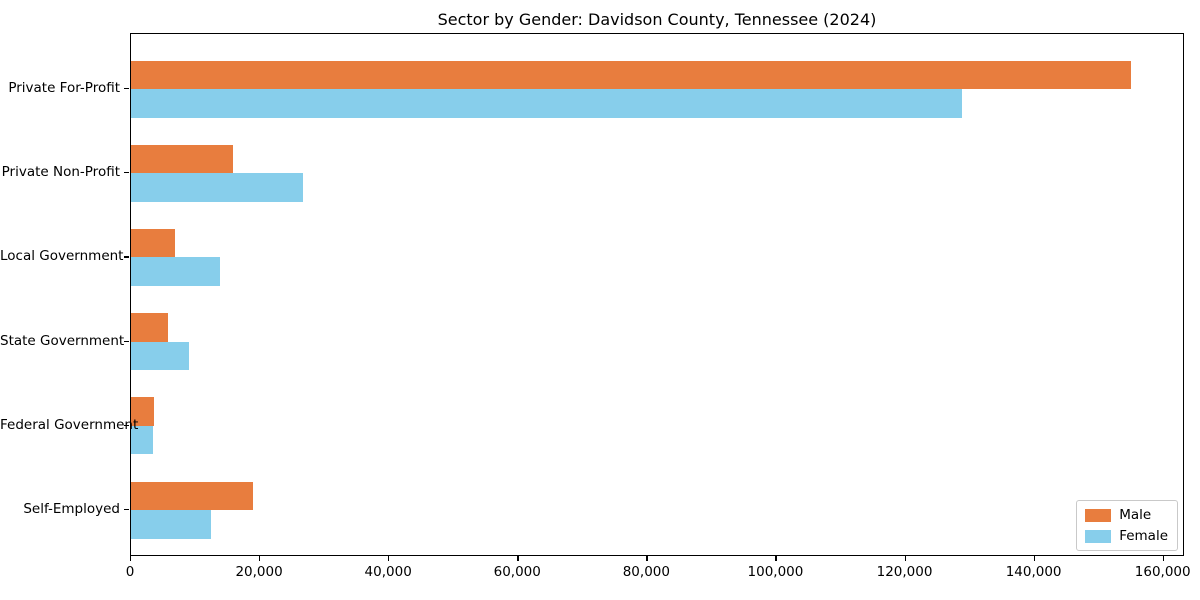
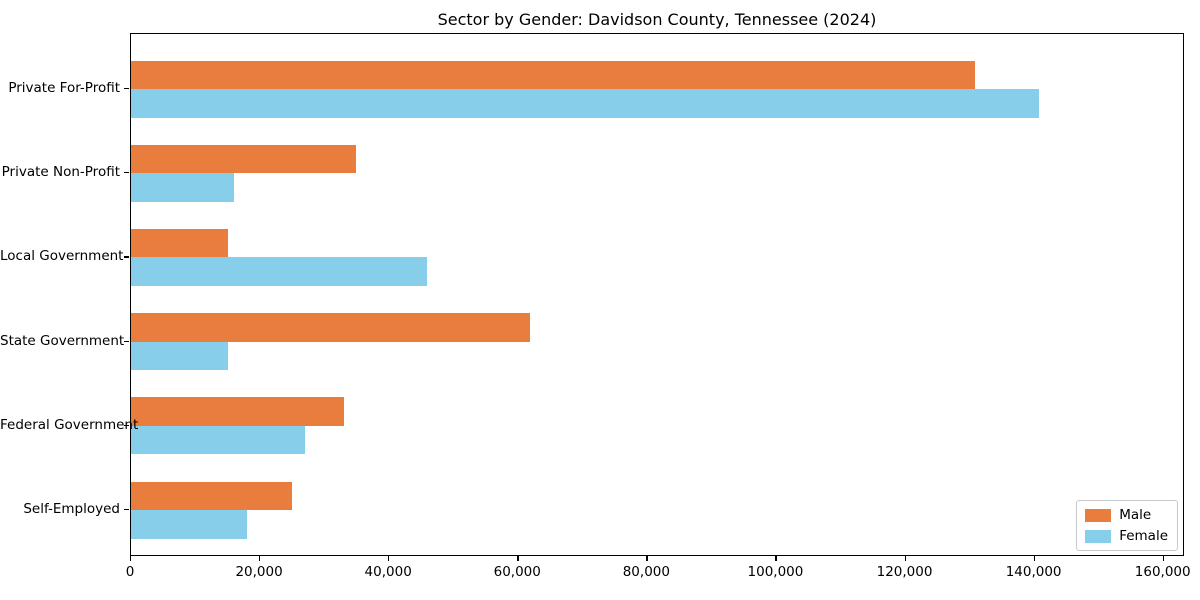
Male/Private For-Profit: 155000 -> 131000
Female/Private For-Profit: 129000 -> 141000
Male/Private Non-Profit: 16000 -> 35000
Female/Private Non-Profit: 27000 -> 16000
Male/Local Government: 7000 -> 15000
Female/Local Government: 14000 -> 46000
Male/State Government: 6000 -> 62000
Female/State Government: 9000 -> 15000
Male/Federal Government: 4000 -> 33000
Female/Federal Government: 3000 -> 27000
Male/Self-Employed: 19000 -> 25000
Female/Self-Employed: 12000 -> 18000
